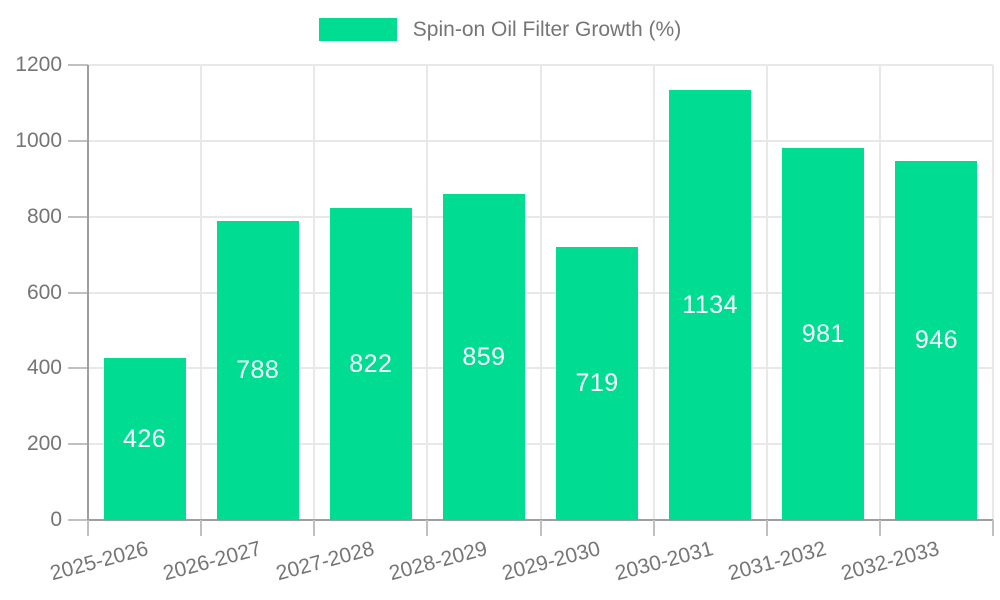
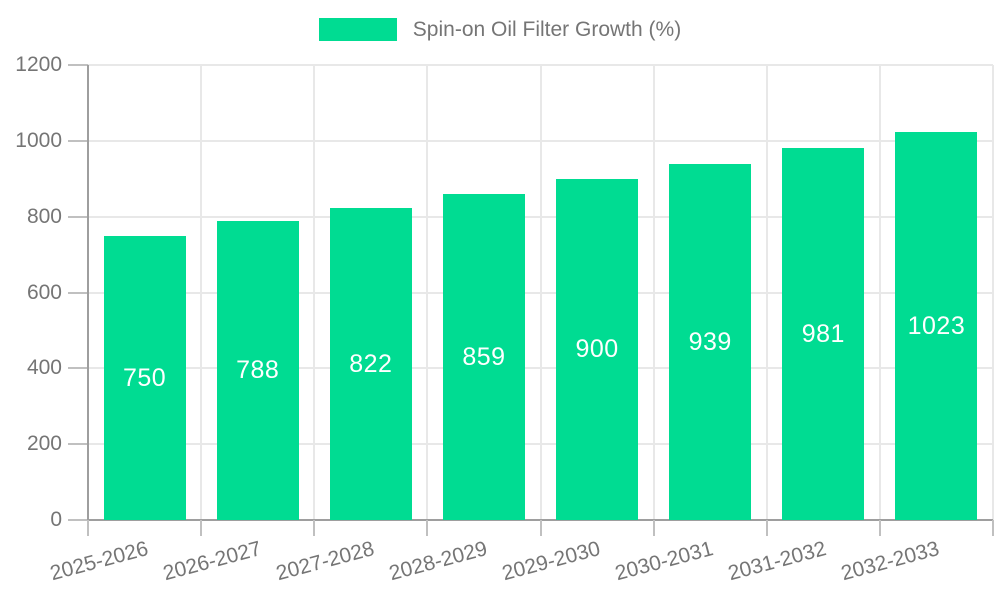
2025-2026: 426 -> 750
2029-2030: 719 -> 900
2030-2031: 1134 -> 939
2032-2033: 946 -> 1023
